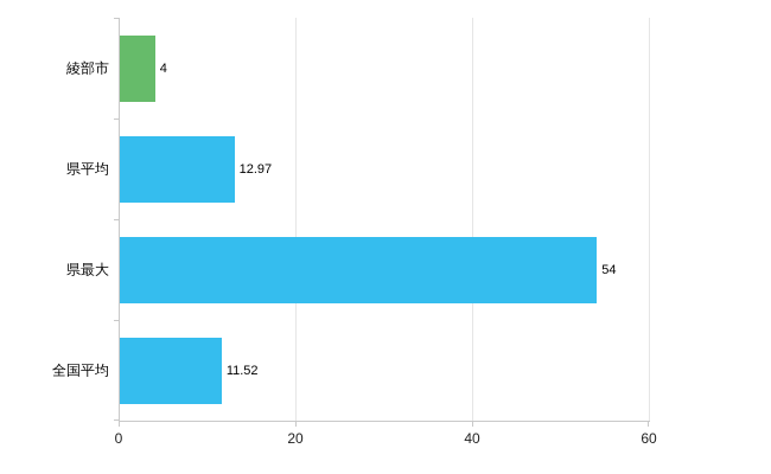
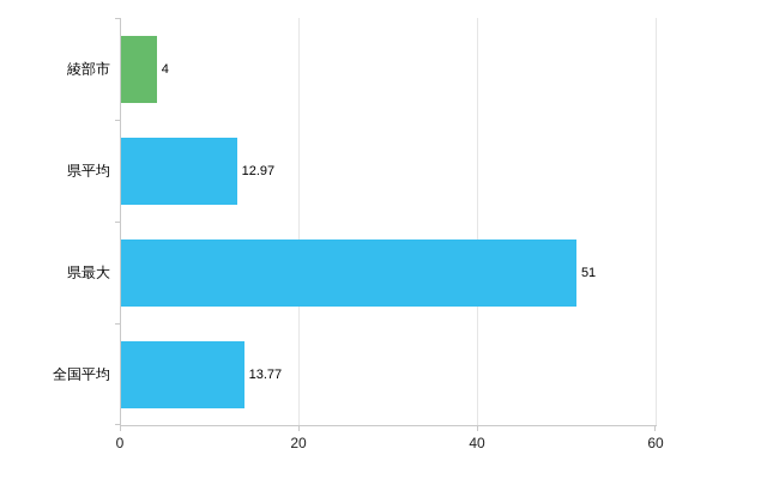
県最大: 54 -> 51
全国平均: 11.52 -> 13.77
